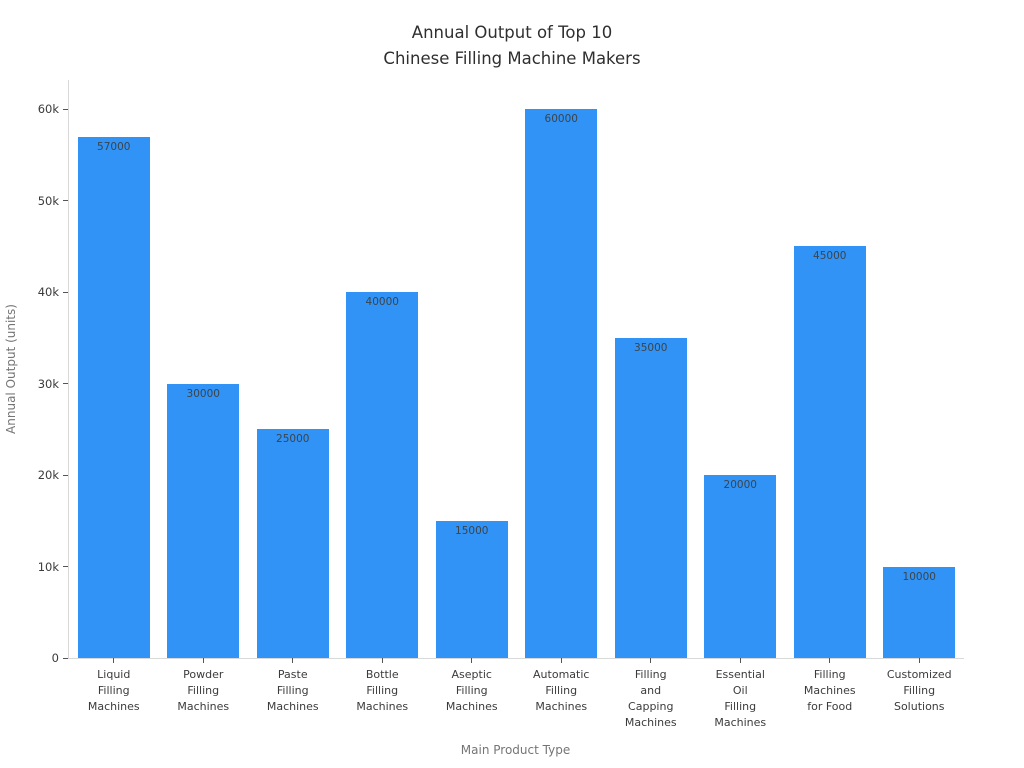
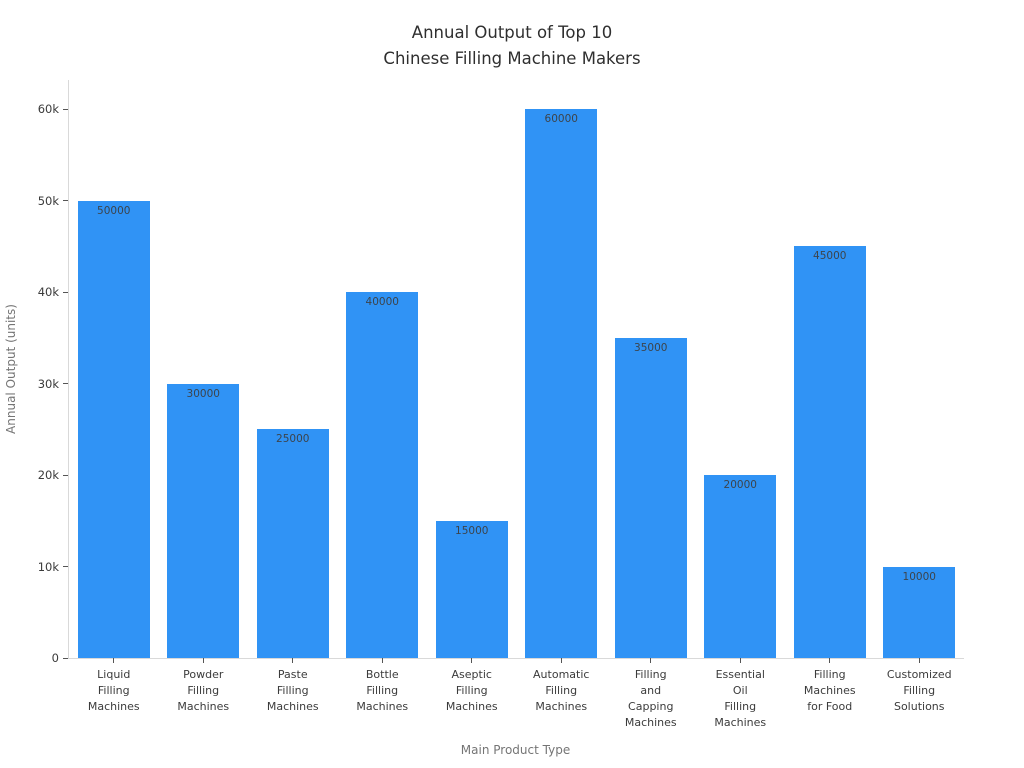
Liquid Filling Machines: 57000 -> 50000
